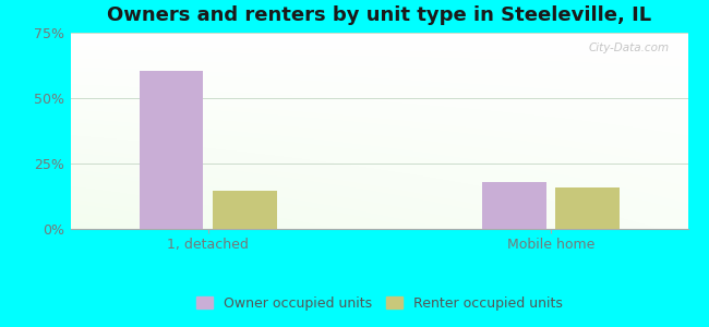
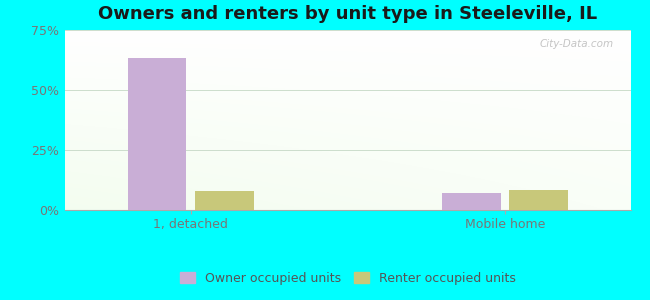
Owner occupied units/1, detached: 60.5% -> 63.5%
Renter occupied units/1, detached: 14.5% -> 8.0%
Owner occupied units/Mobile home: 18.0% -> 7.0%
Renter occupied units/Mobile home: 16.0% -> 8.5%
